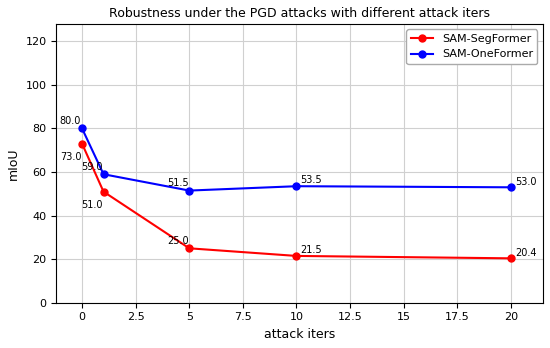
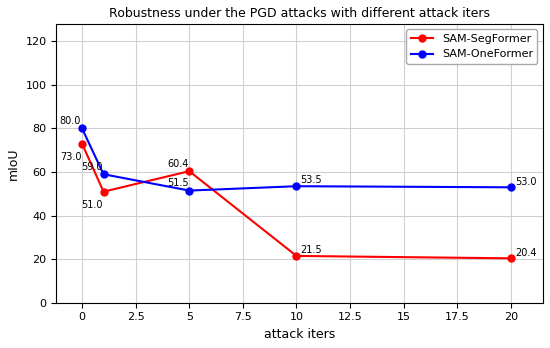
SAM-SegFormer/5: 25.0 -> 60.4
